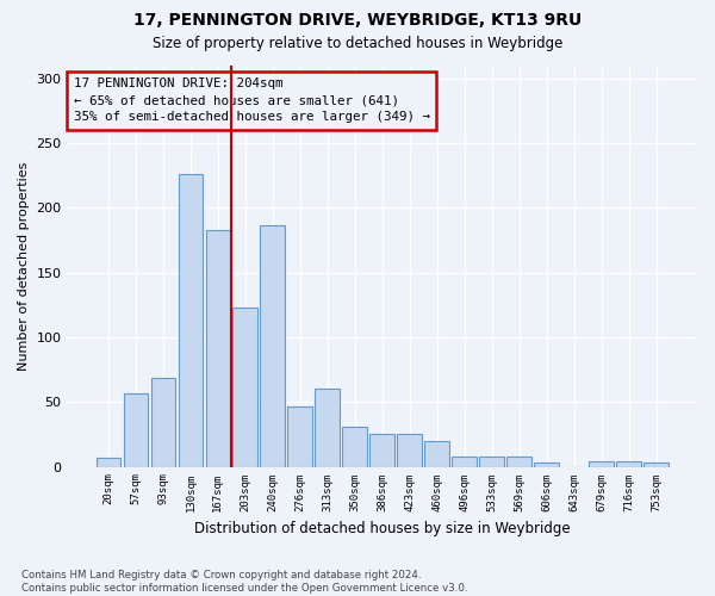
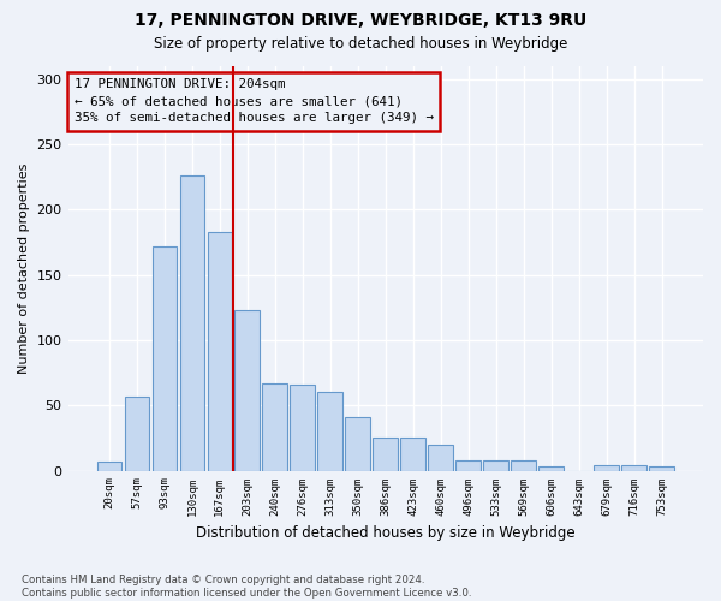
93sqm: 69 -> 172
240sqm: 187 -> 67
276sqm: 47 -> 66
350sqm: 31 -> 41
